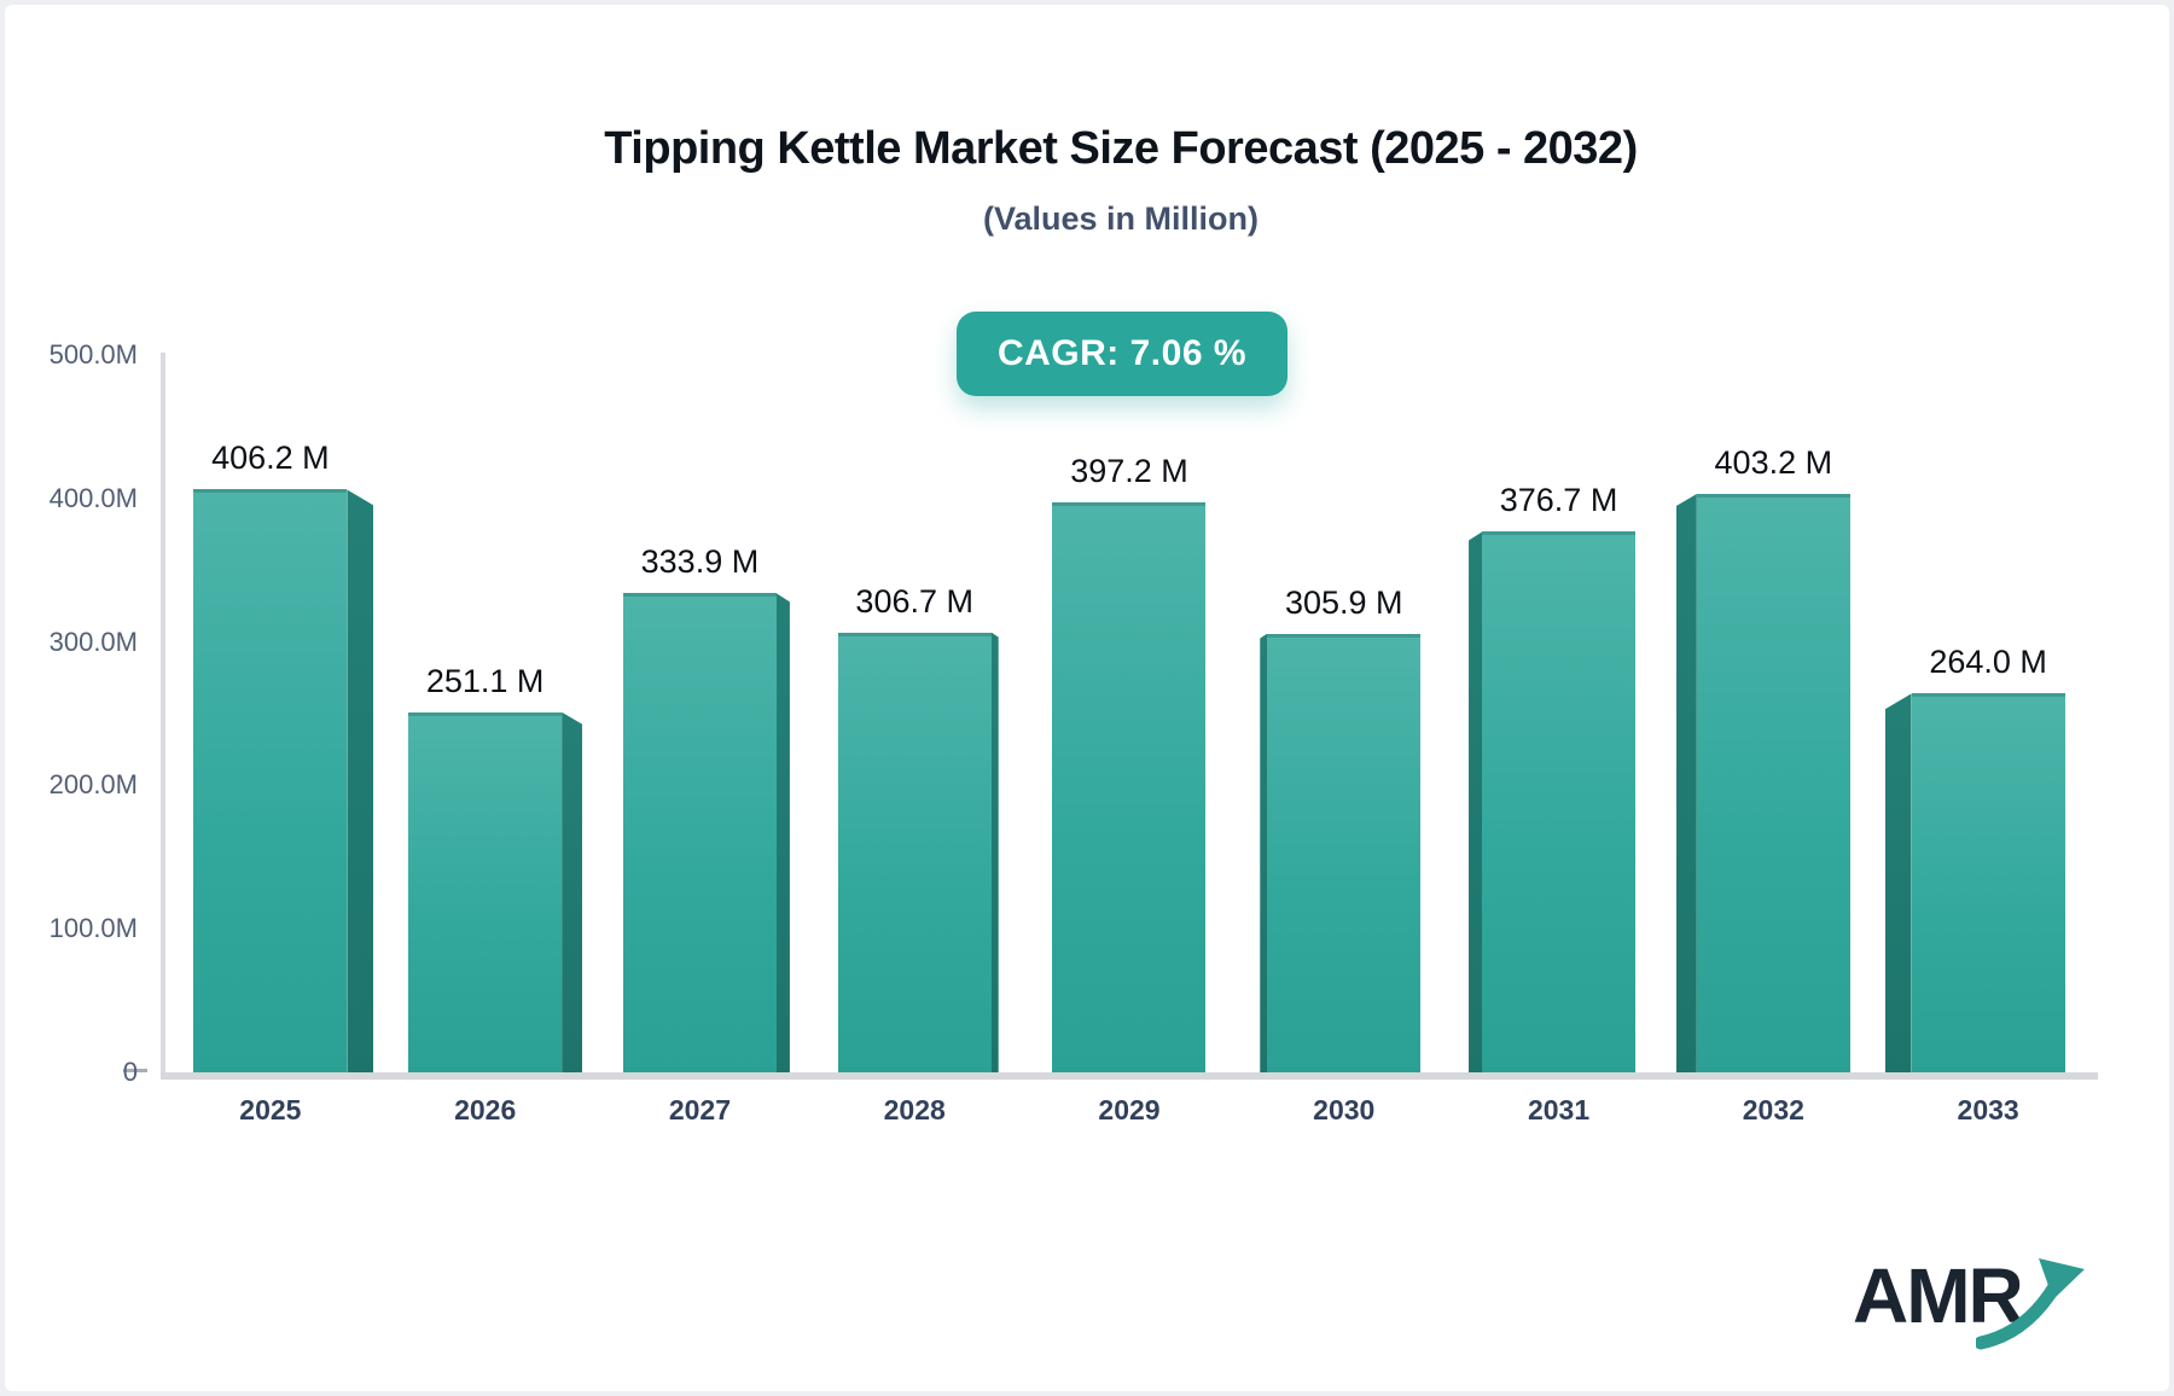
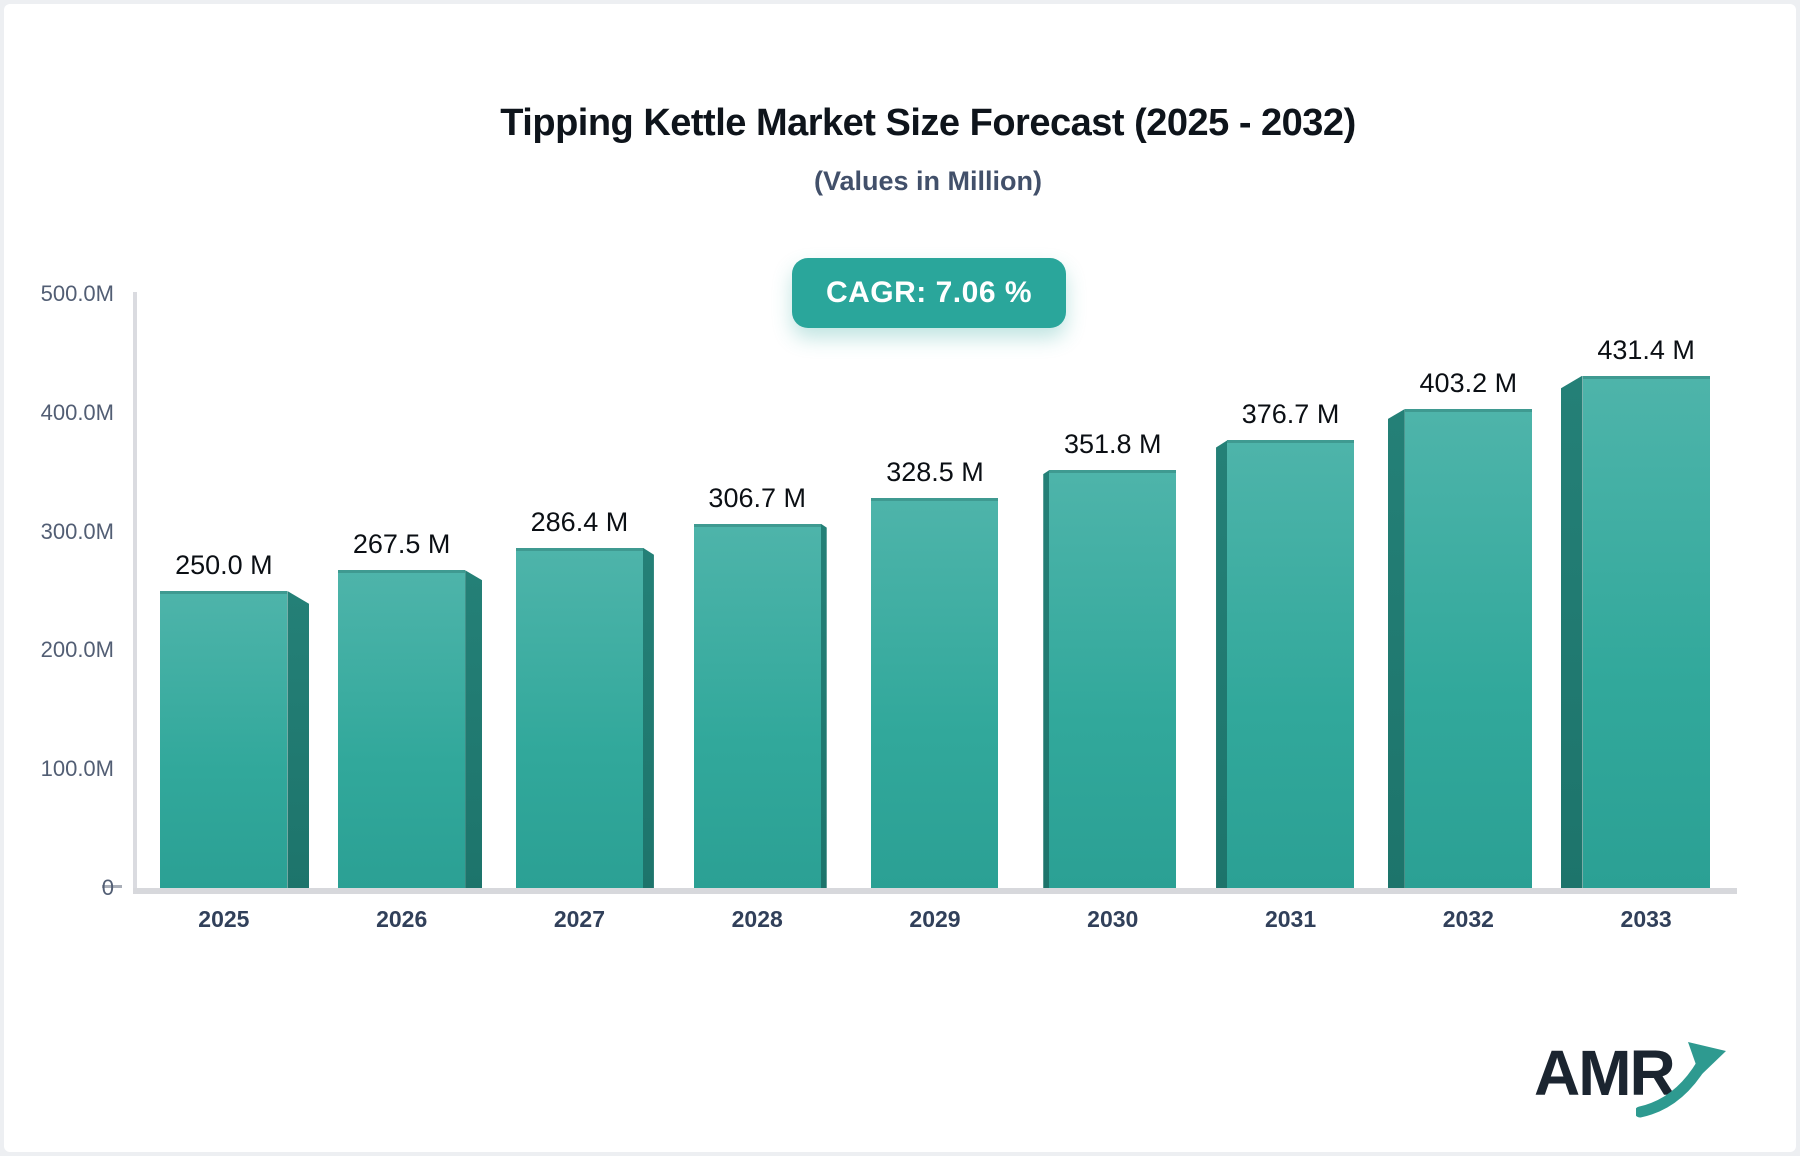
2025: 406.2 -> 250.0
2026: 251.1 -> 267.5
2027: 333.9 -> 286.4
2029: 397.2 -> 328.5
2030: 305.9 -> 351.8
2033: 264.0 -> 431.4
